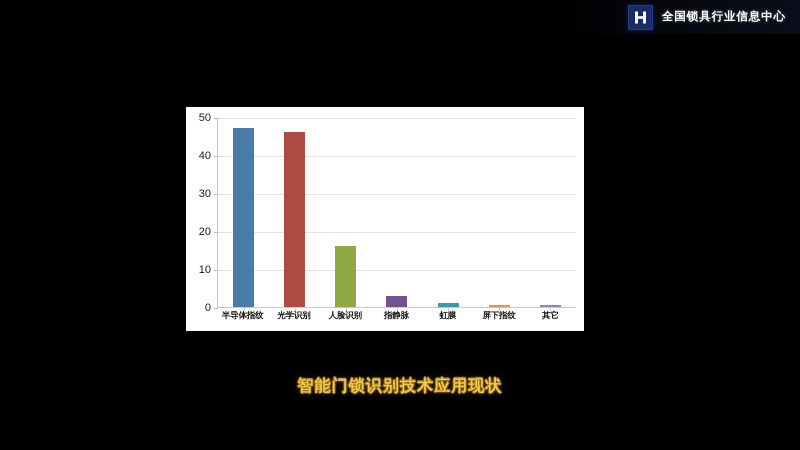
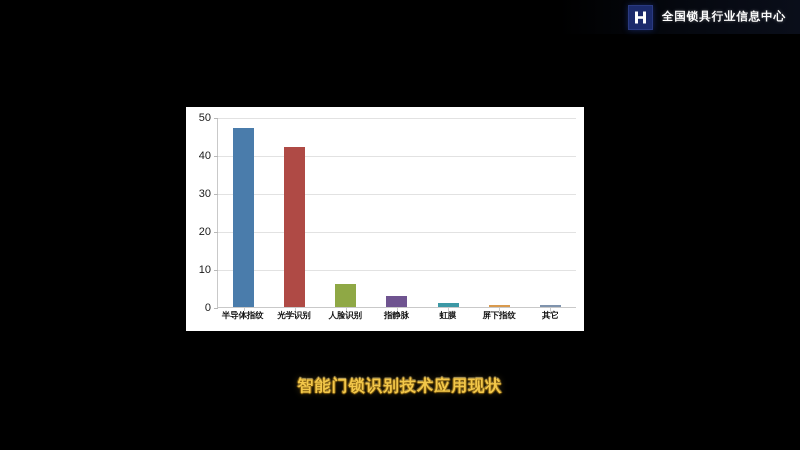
光学识别: 46 -> 42
人脸识别: 16 -> 6
